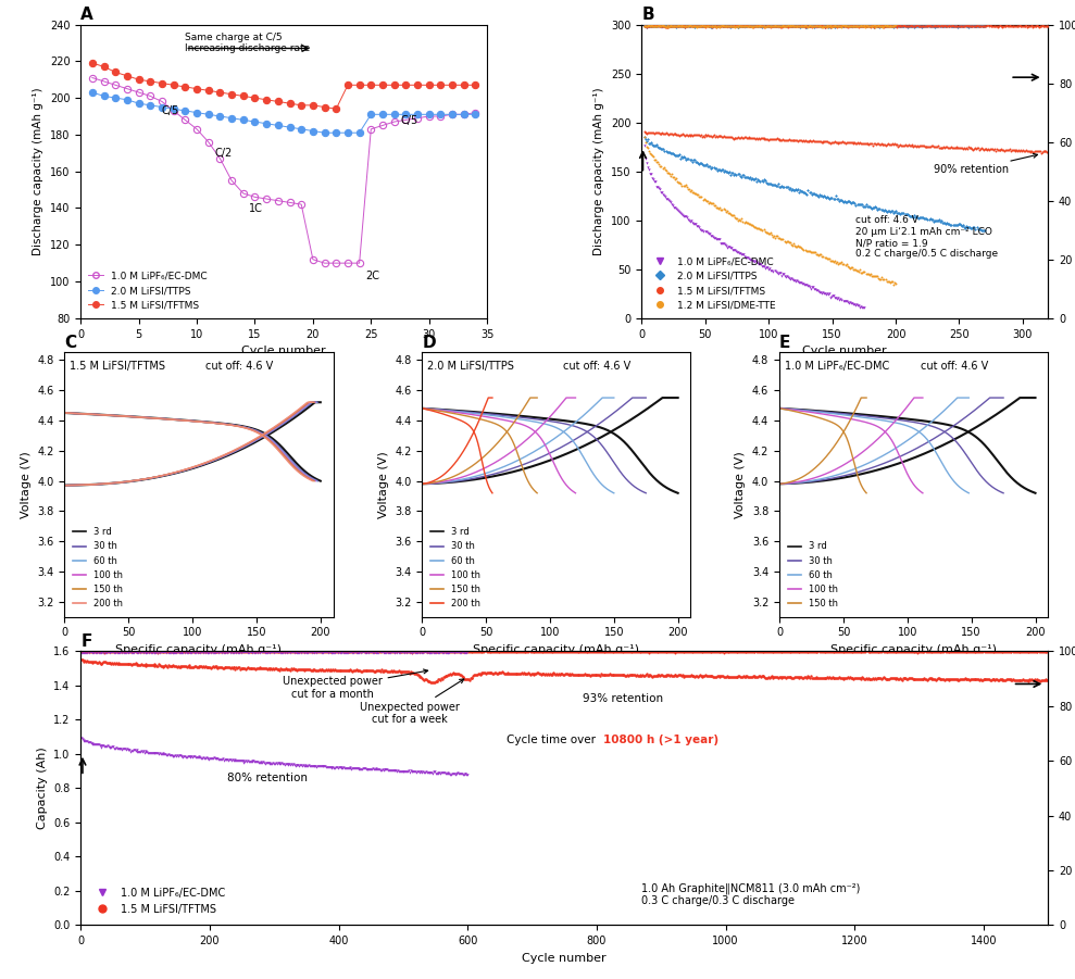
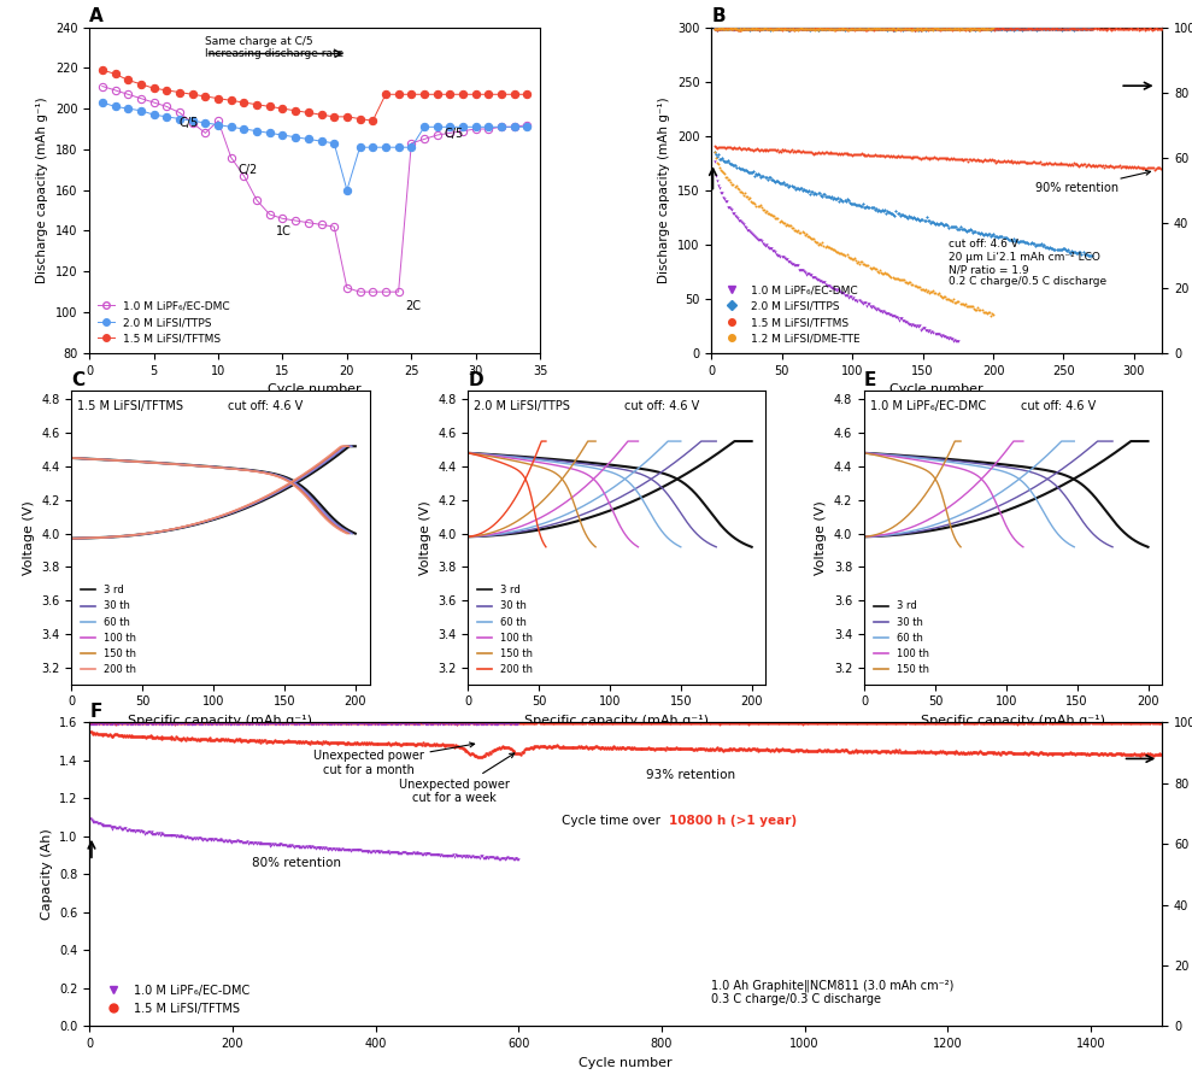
A/1.0 M LiPF₆/EC-DMC/10: 183 -> 194
A/2.0 M LiFSI/TTPS/20: 182 -> 160
A/2.0 M LiFSI/TTPS/25: 191 -> 181
